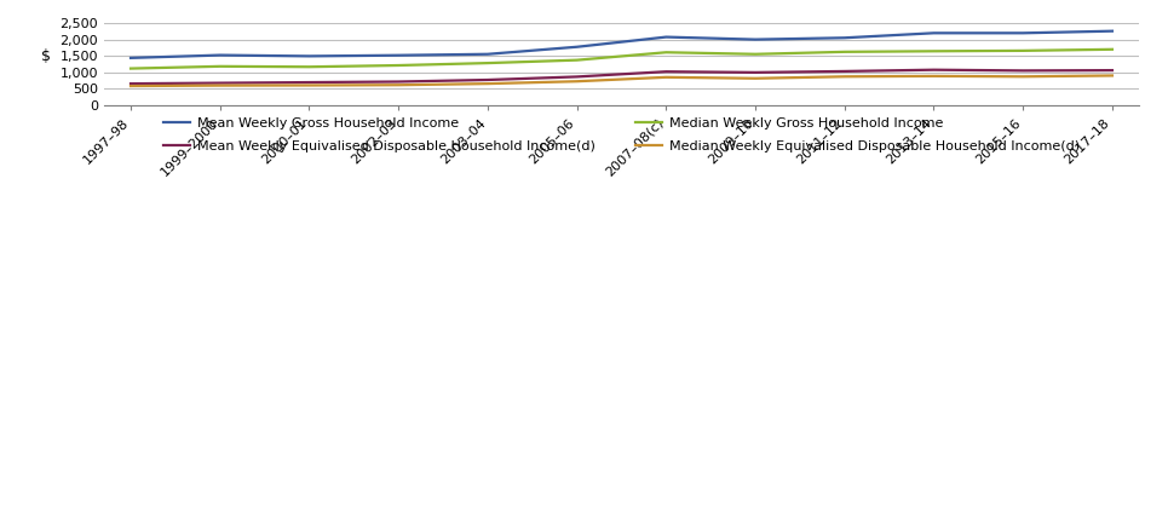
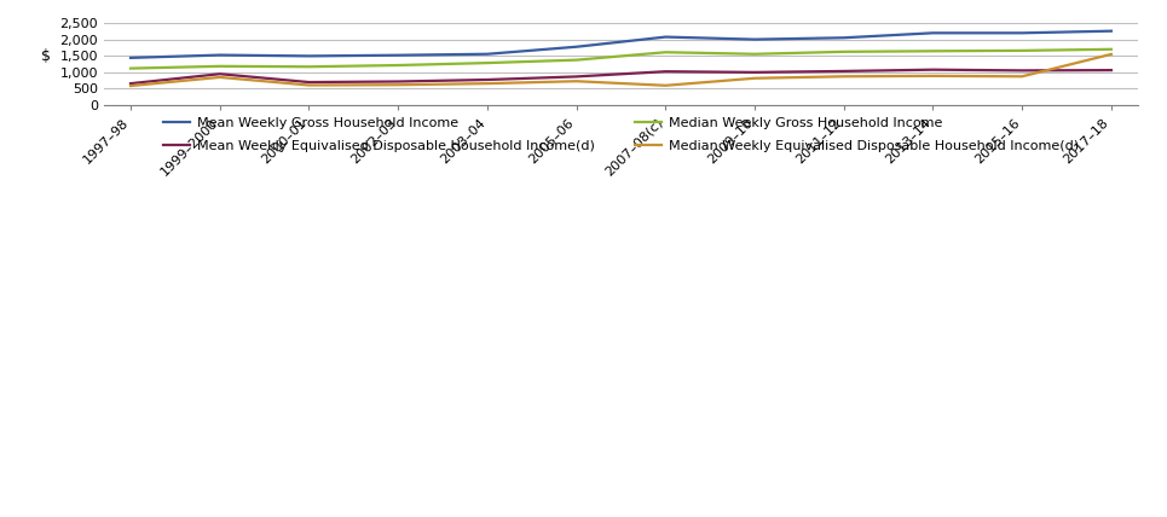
Mean Weekly Equivalised Disposable Household Income(d)/1999–2000: 680 -> 950
Median Weekly Equivalised Disposable Household Income(d)/1999–2000: 600 -> 850
Median Weekly Equivalised Disposable Household Income(d)/2007–08(c): 860 -> 600
Median Weekly Equivalised Disposable Household Income(d)/2017–18: 900 -> 1,550
